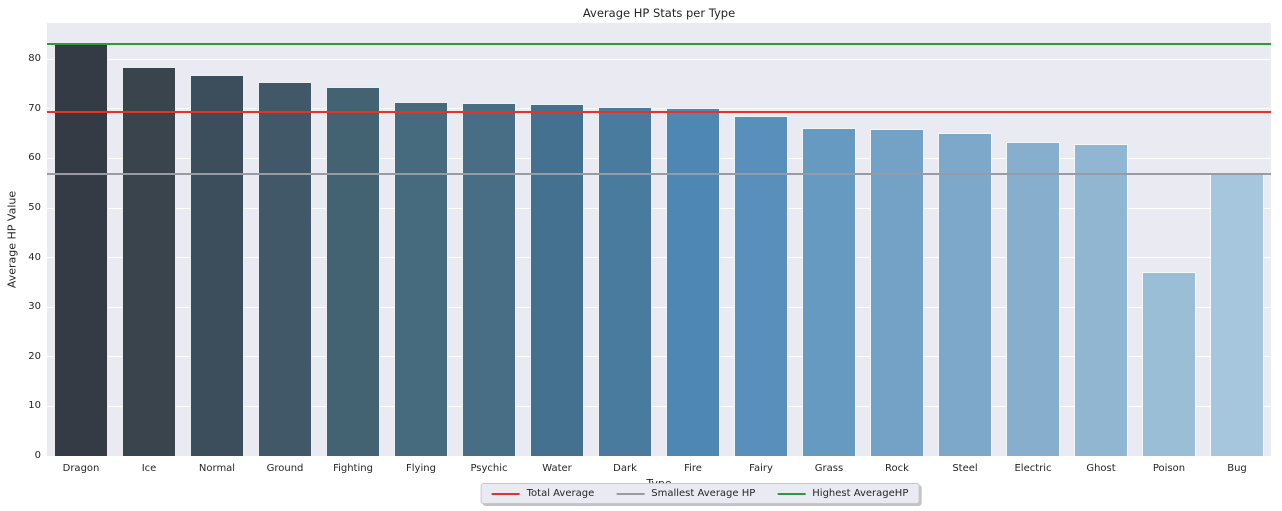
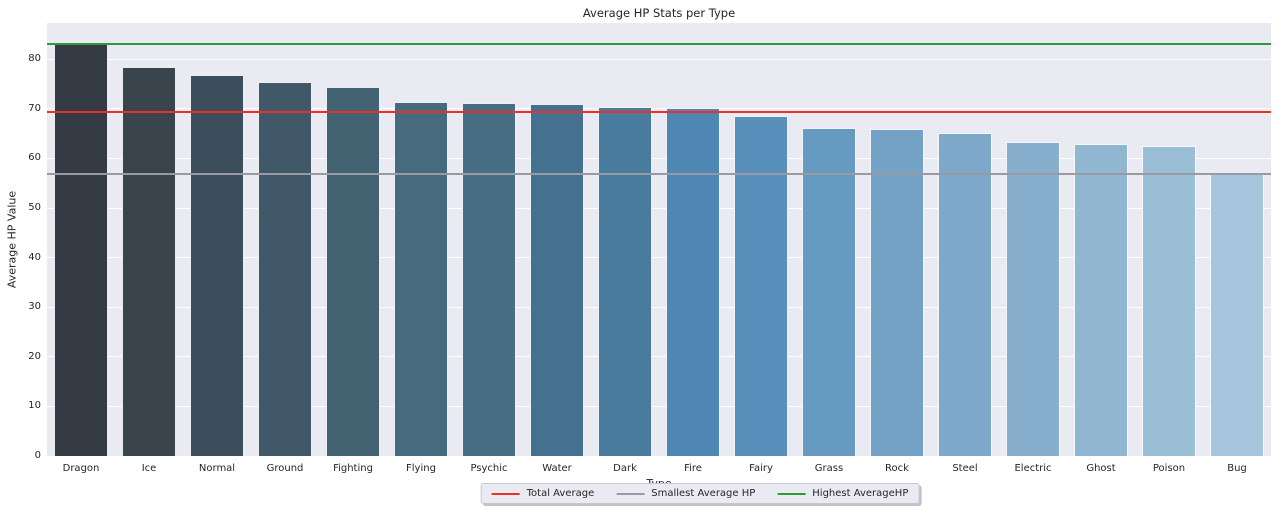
Poison: 37 -> 63
